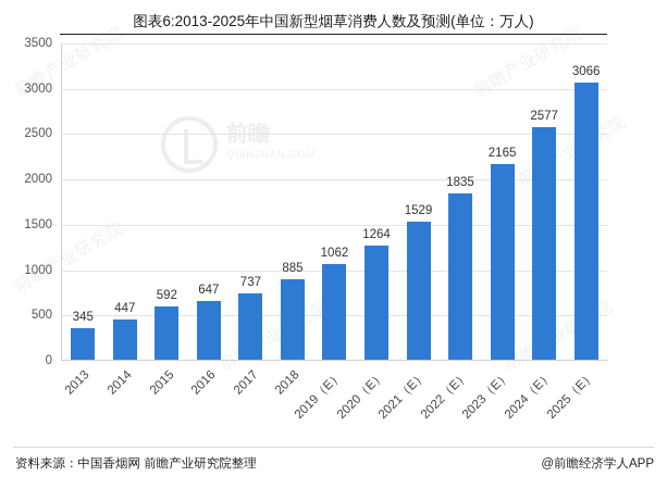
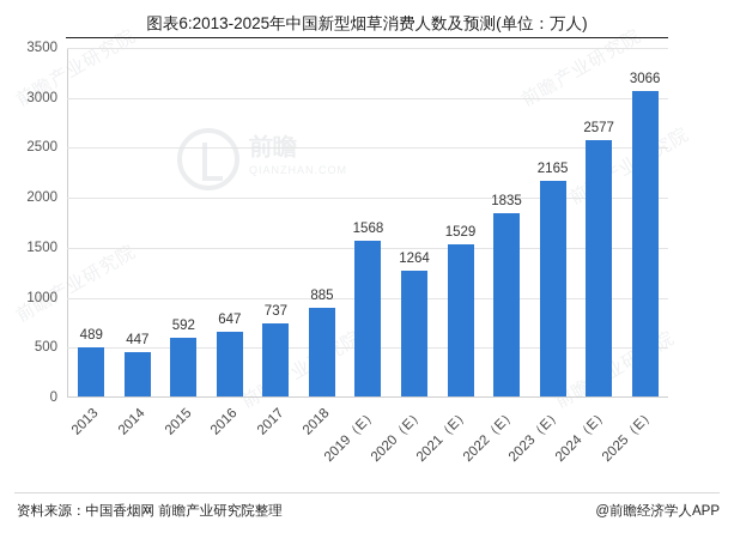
2013: 345 -> 489
2019（E）: 1062 -> 1568
